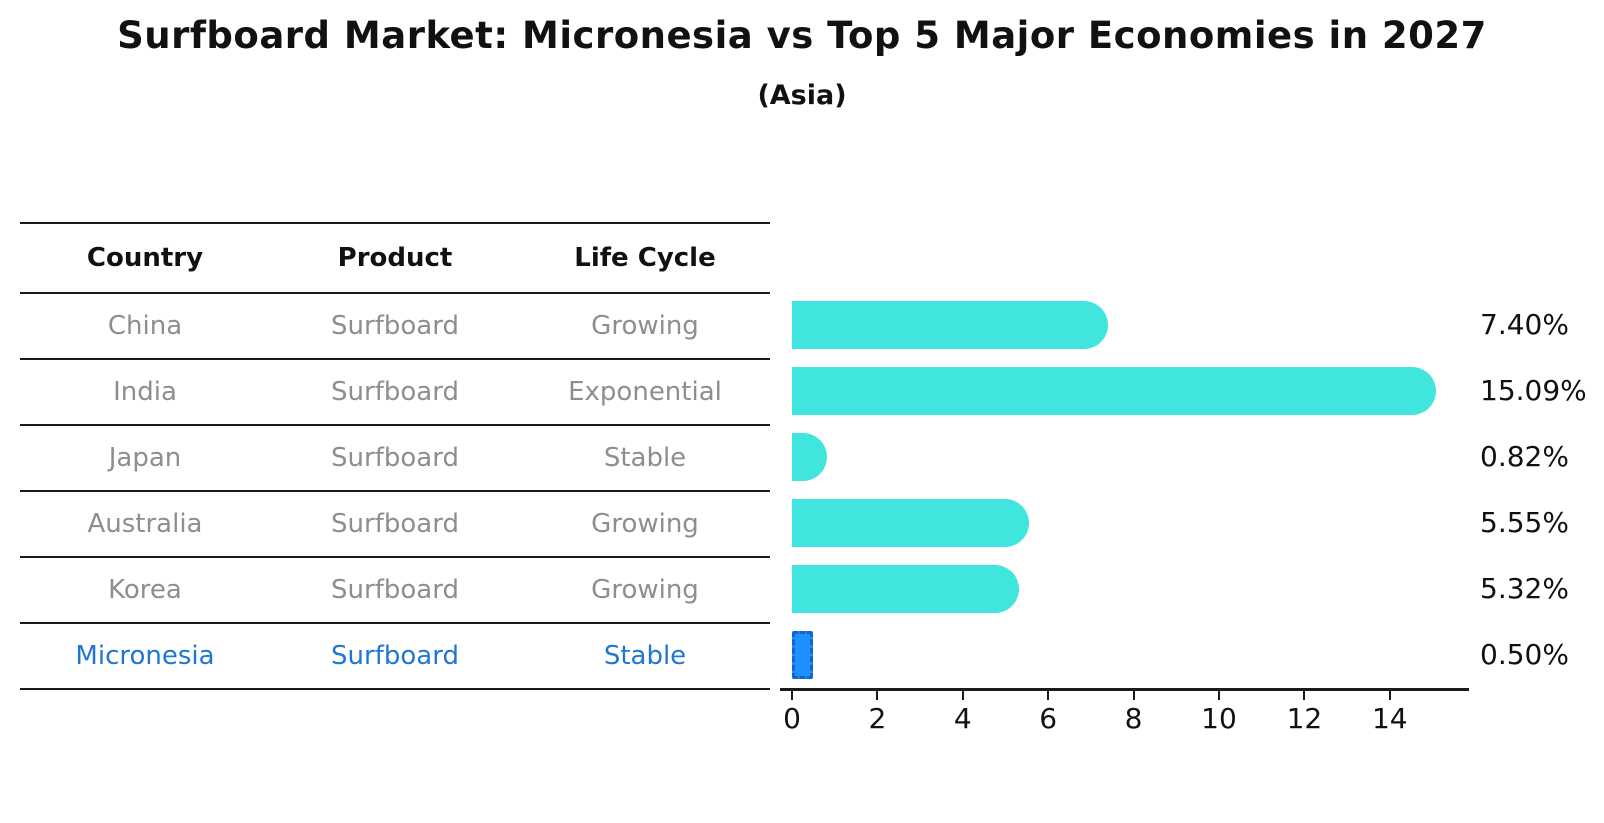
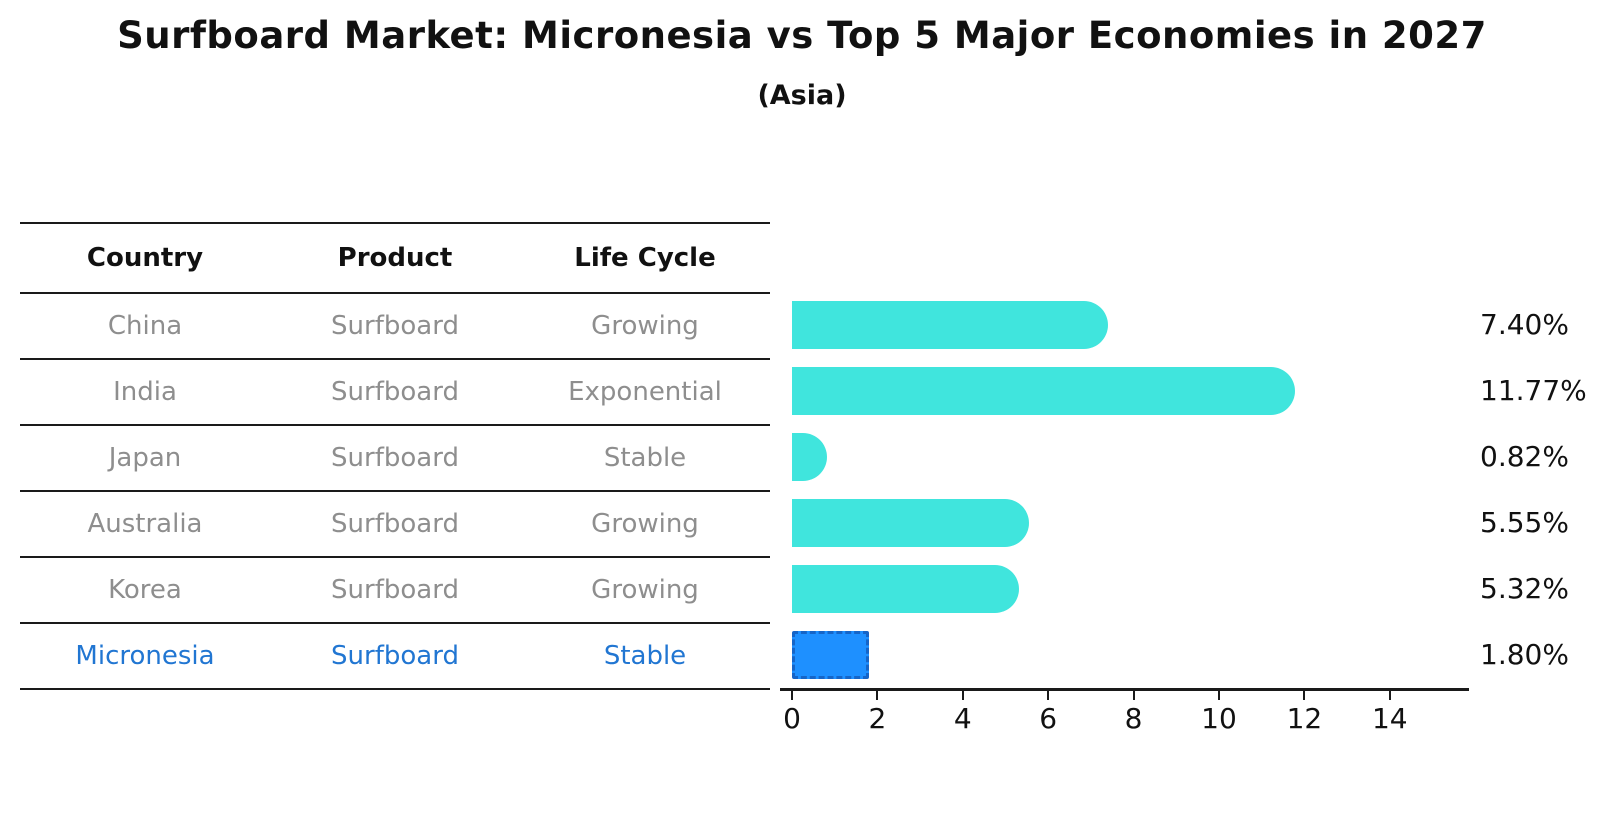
India: 15.09% -> 11.77%
Micronesia: 0.50% -> 1.80%
